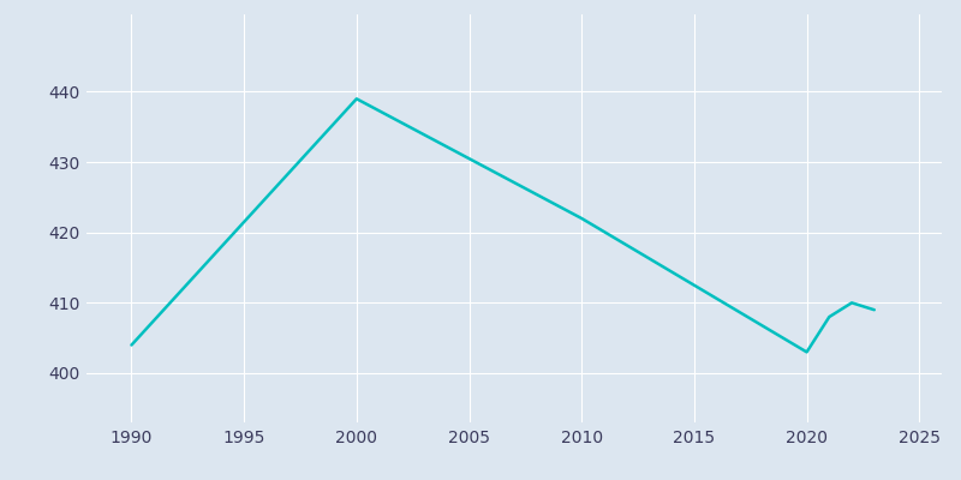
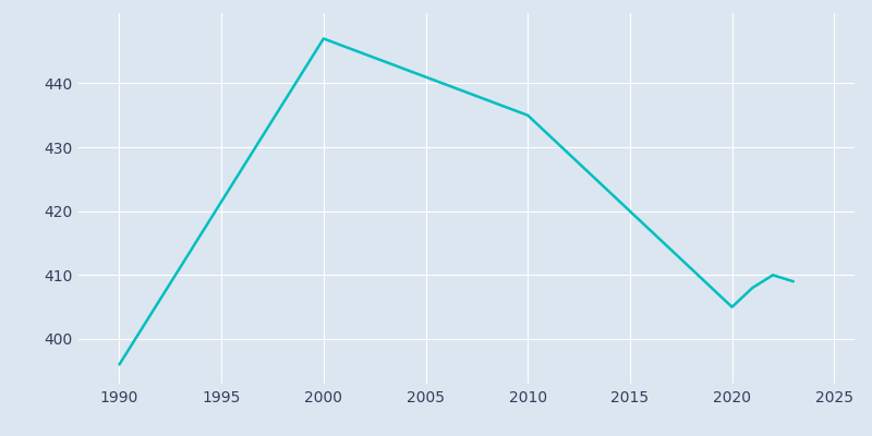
1990: 404 -> 396
2000: 439 -> 447
2010: 422 -> 435
2020: 403 -> 405
